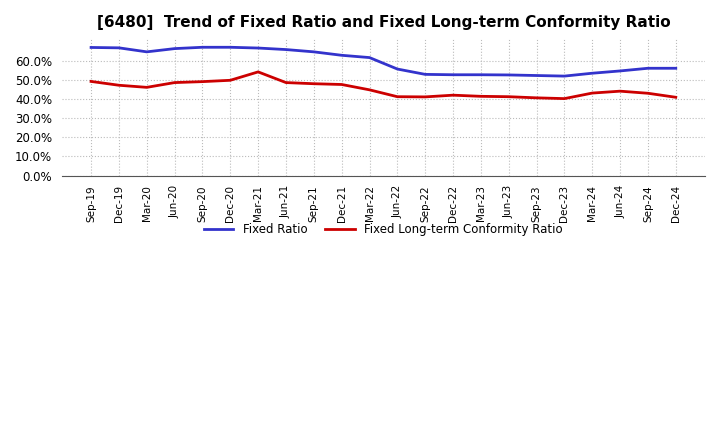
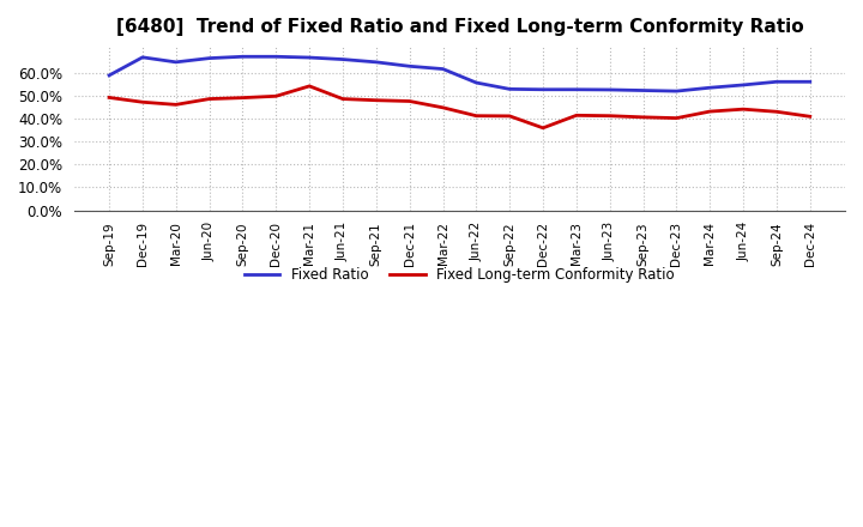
Fixed Ratio/Sep-19: 67% -> 59%
Fixed Long-term Conformity Ratio/Dec-22: 42% -> 36%
